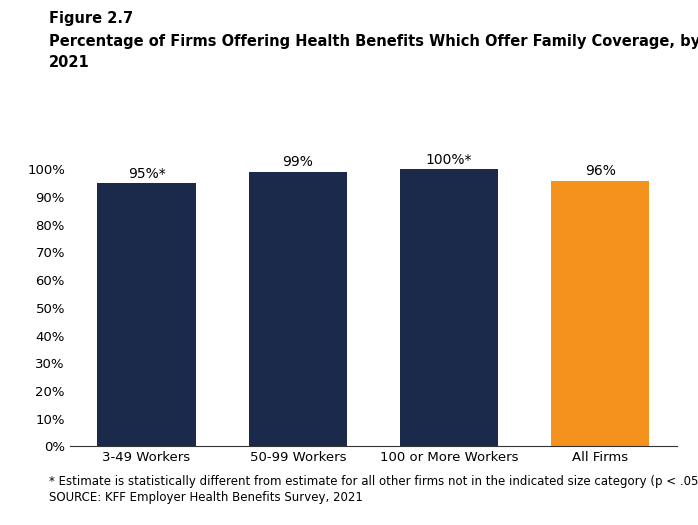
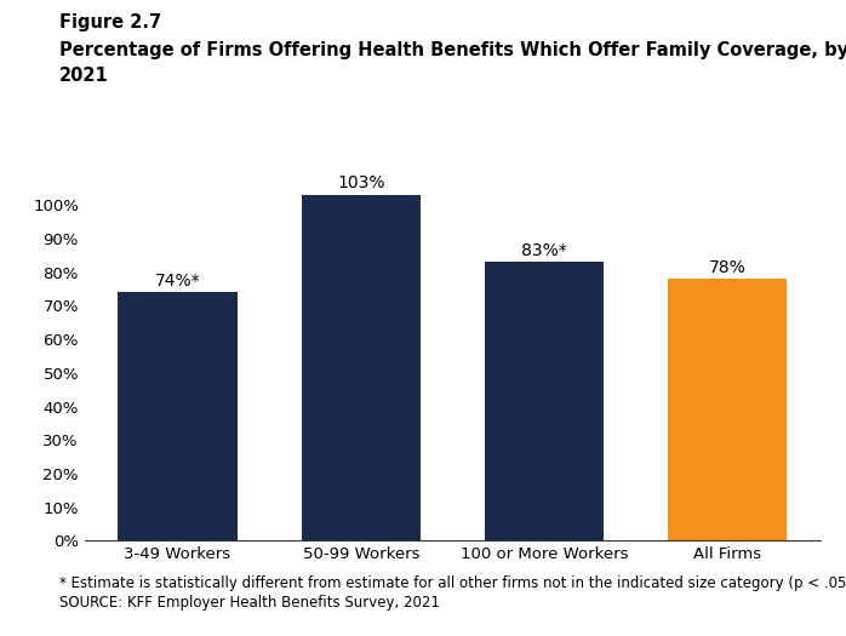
3-49 Workers: 95%* -> 74%*
50-99 Workers: 99% -> 103%
100 or More Workers: 100%* -> 83%*
All Firms: 96% -> 78%
